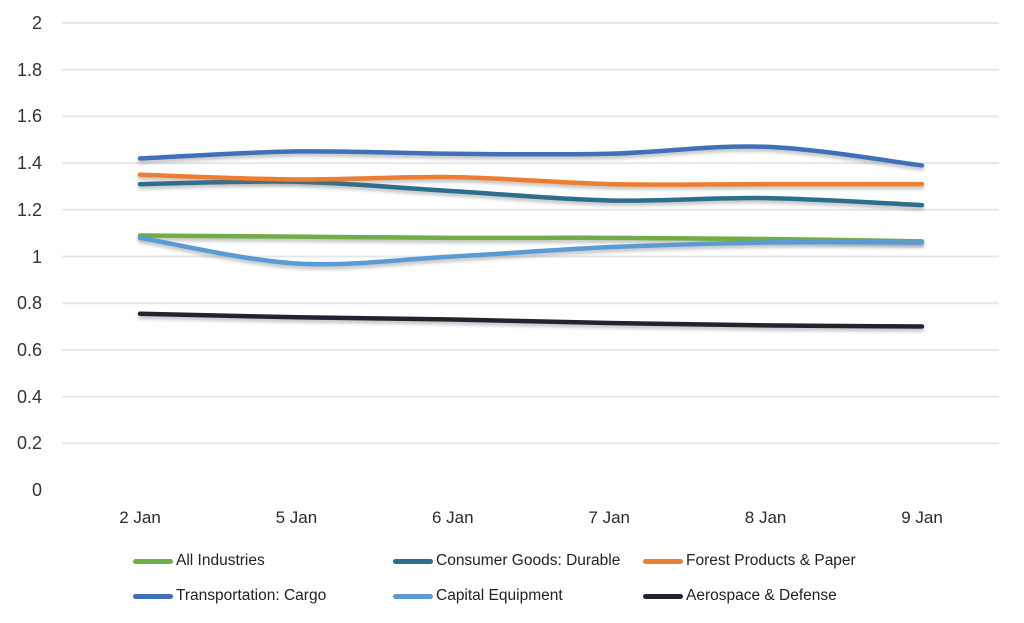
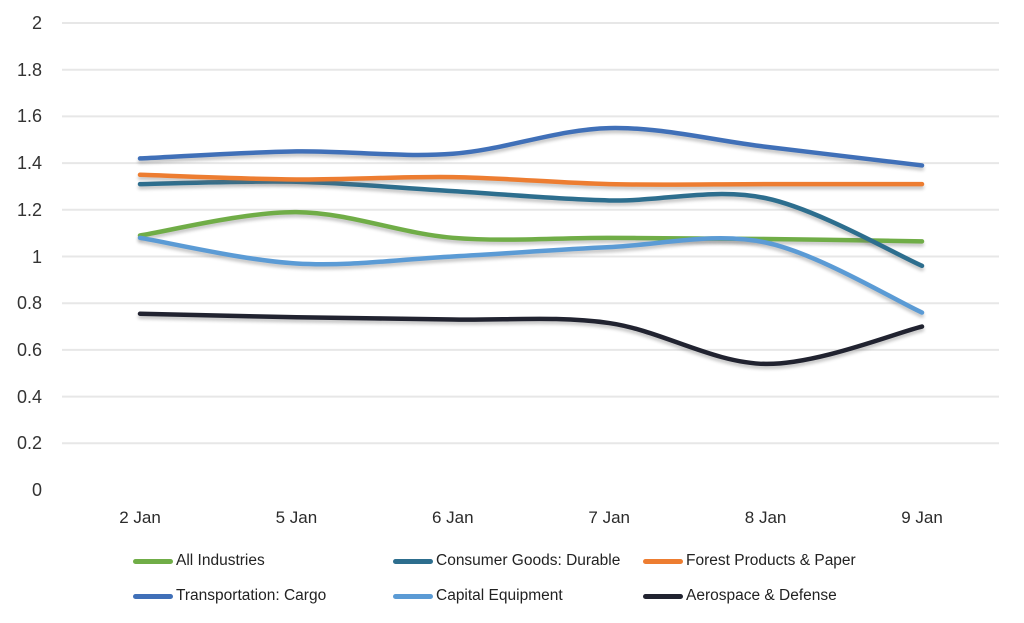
All Industries/5 Jan: 1.08 -> 1.19
Transportation: Cargo/7 Jan: 1.44 -> 1.55
Aerospace & Defense/8 Jan: 0.70 -> 0.54
Consumer Goods: Durable/9 Jan: 1.22 -> 0.96
Capital Equipment/9 Jan: 1.06 -> 0.76
